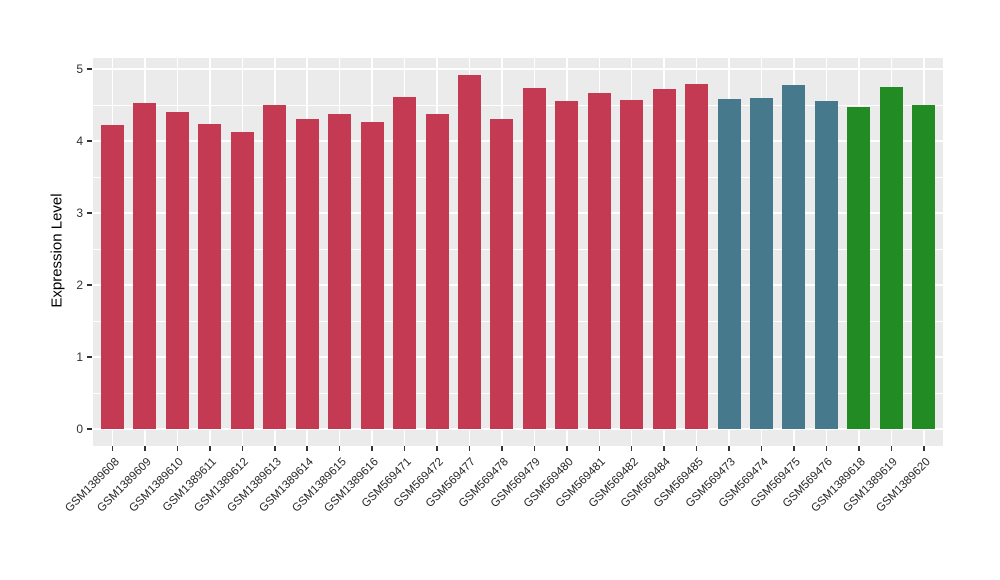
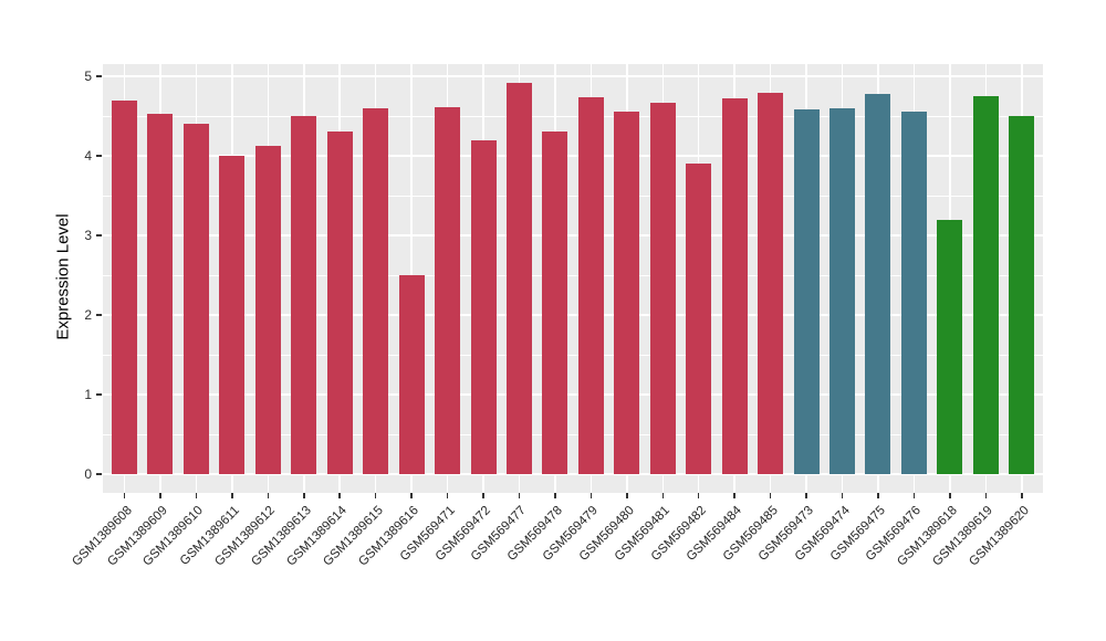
GSM1389608: 4.2 -> 4.7
GSM1389611: 4.2 -> 4.0
GSM1389615: 4.4 -> 4.6
GSM1389616: 4.3 -> 2.5
GSM569472: 4.4 -> 4.2
GSM569482: 4.6 -> 3.9
GSM1389618: 4.5 -> 3.2
